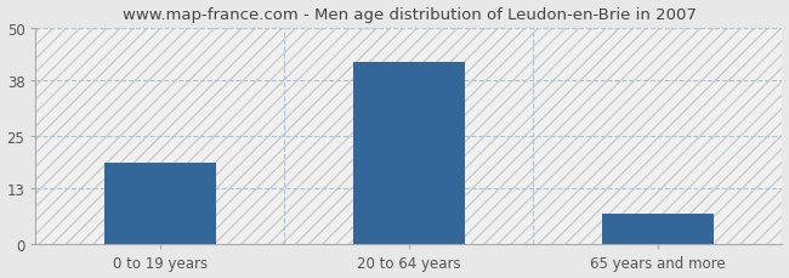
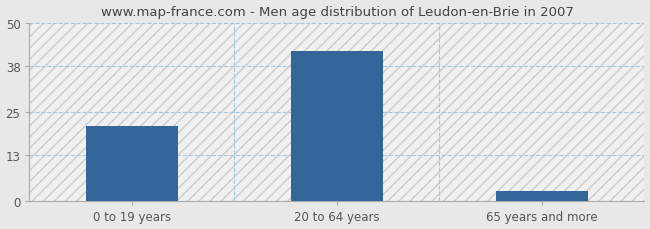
0 to 19 years: 19 -> 21
65 years and more: 7 -> 3
